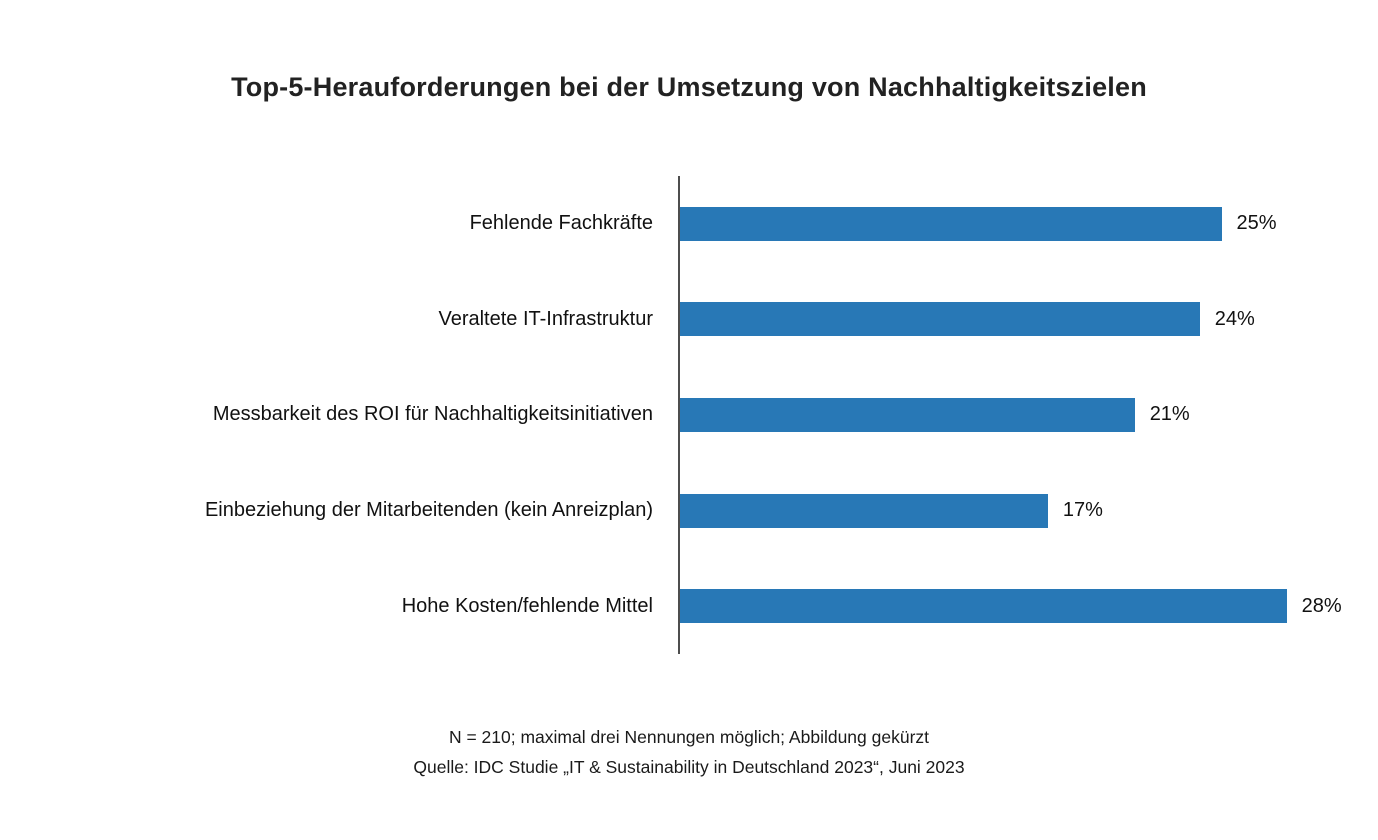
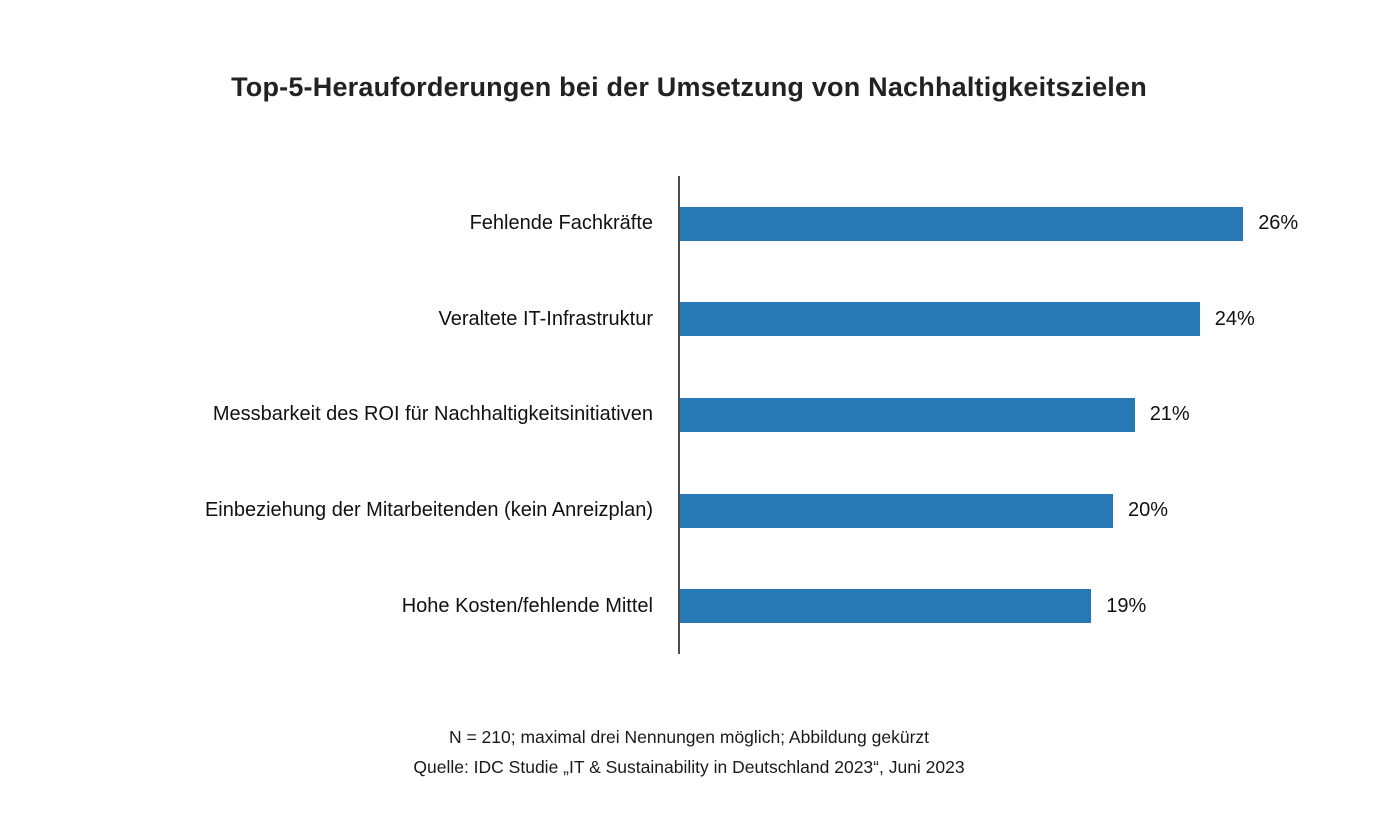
Fehlende Fachkräfte: 25% -> 26%
Einbeziehung der Mitarbeitenden (kein Anreizplan): 17% -> 20%
Hohe Kosten/fehlende Mittel: 28% -> 19%
